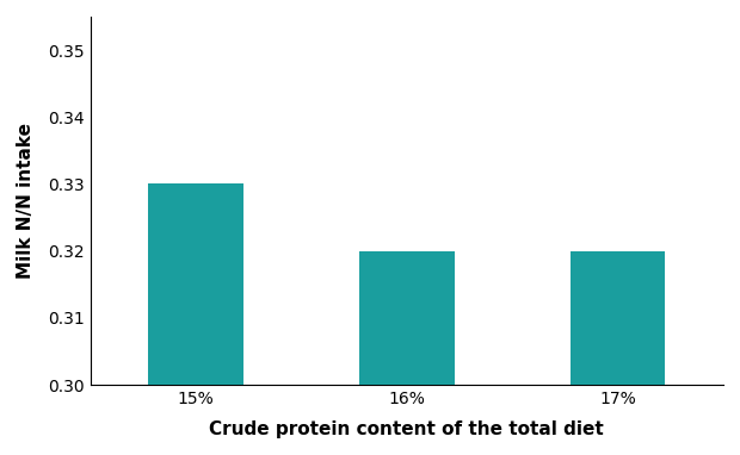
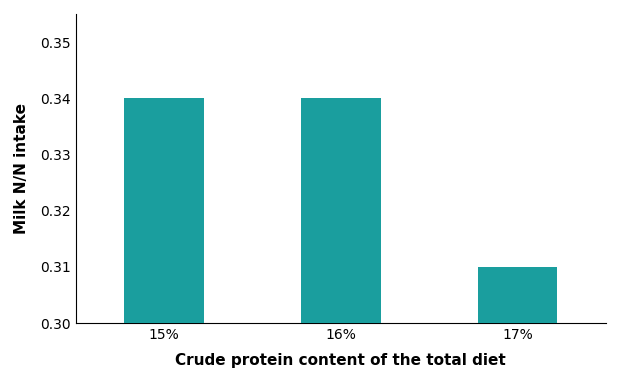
15%: 0.33 -> 0.34
16%: 0.32 -> 0.34
17%: 0.32 -> 0.31
